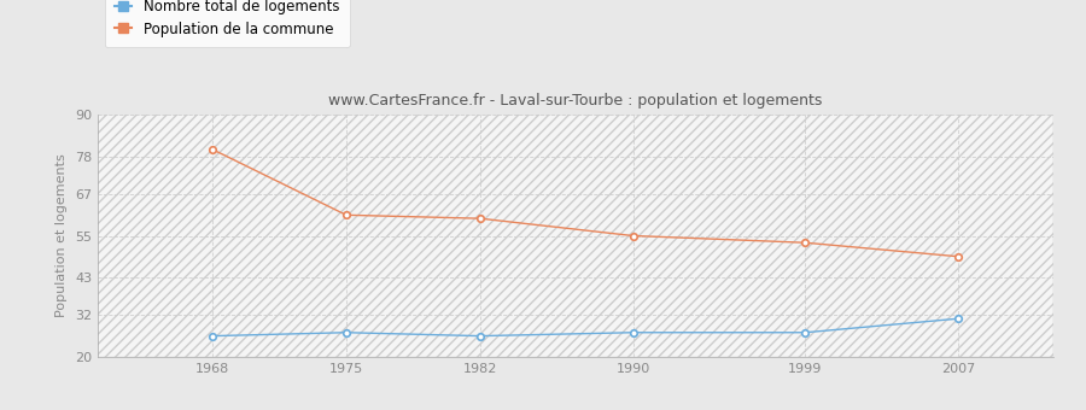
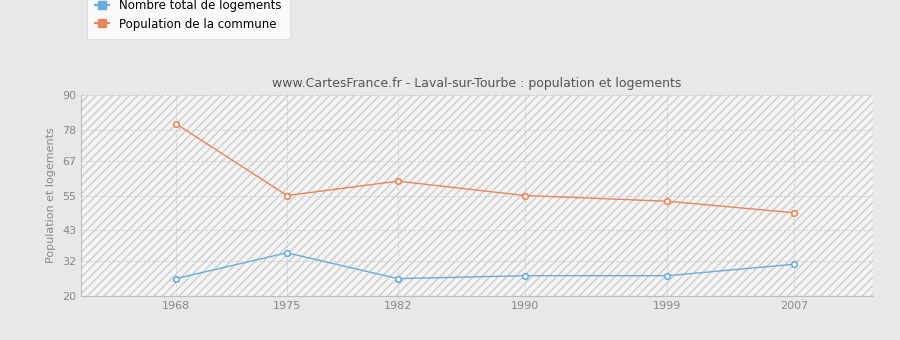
Nombre total de logements/1975: 27 -> 35
Population de la commune/1975: 61 -> 55
